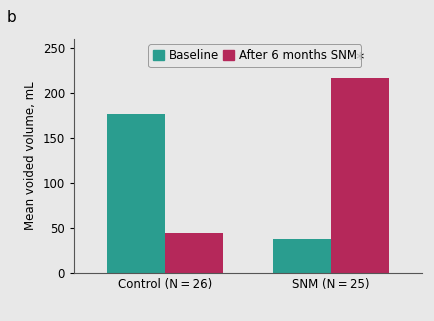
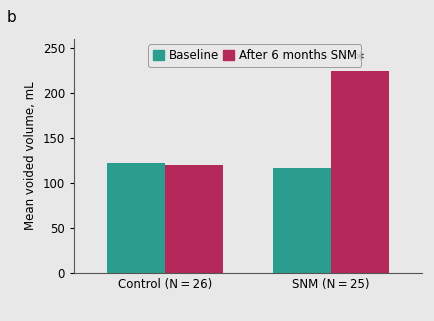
Baseline/Control (N = 26): 176 -> 122
After 6 months SNM/Control (N = 26): 44 -> 120
Baseline/SNM (N = 25): 38 -> 116
After 6 months SNM/SNM (N = 25): 216 -> 224
